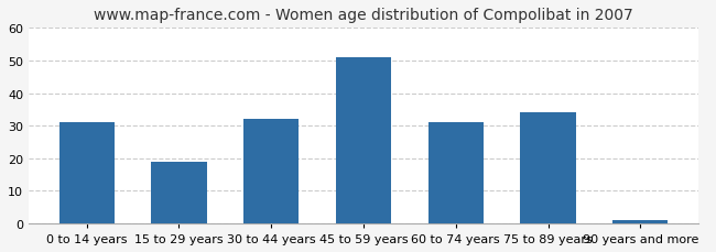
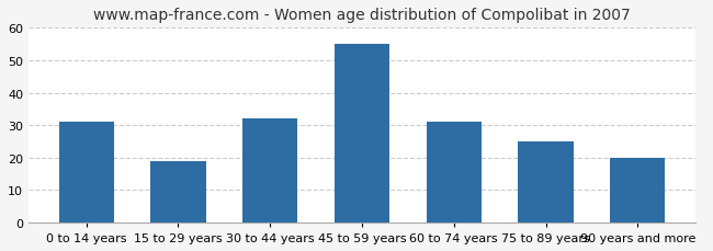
45 to 59 years: 51 -> 55
75 to 89 years: 34 -> 25
90 years and more: 1 -> 20
